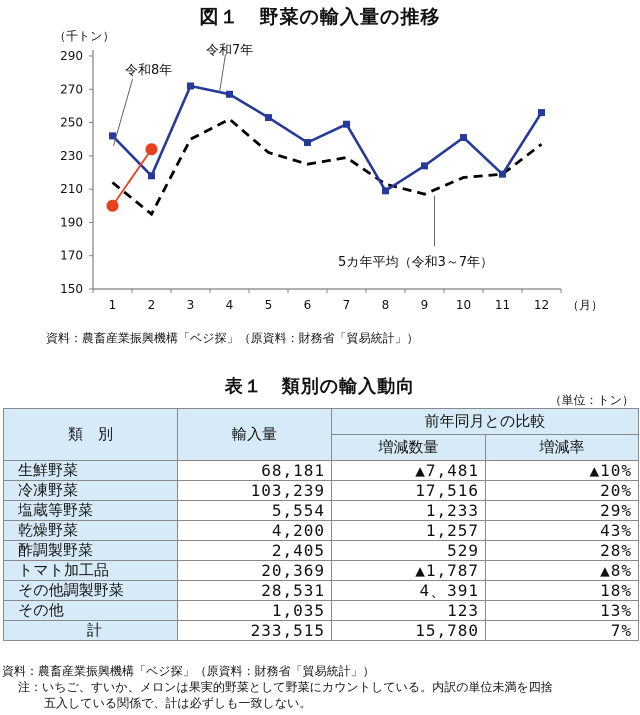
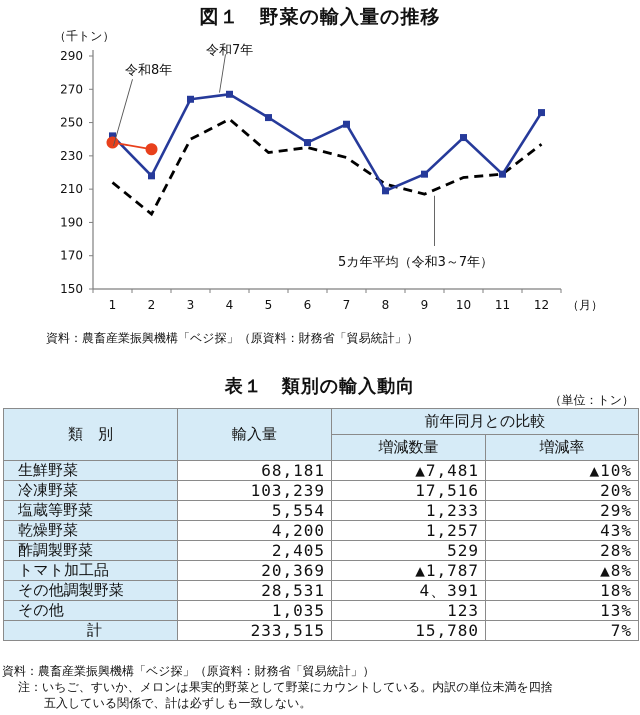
令和8年/1: 200 -> 238
令和7年/3: 272 -> 264
5カ年平均（令和3～7年）/6: 225 -> 235
令和7年/9: 224 -> 219
